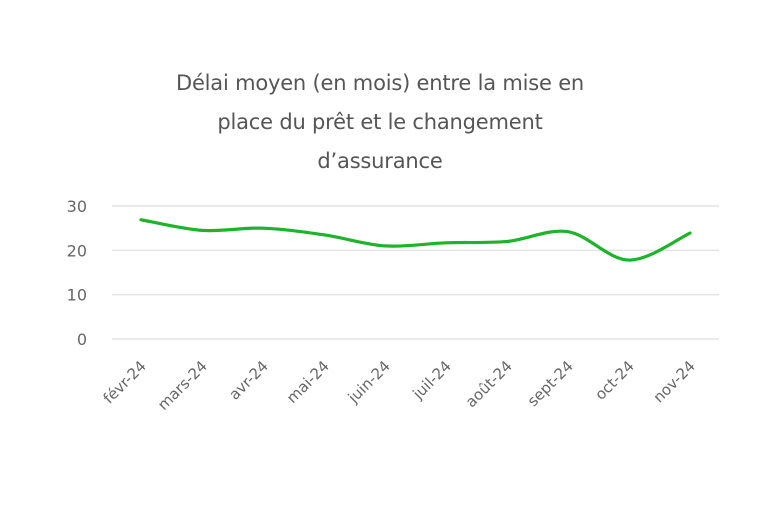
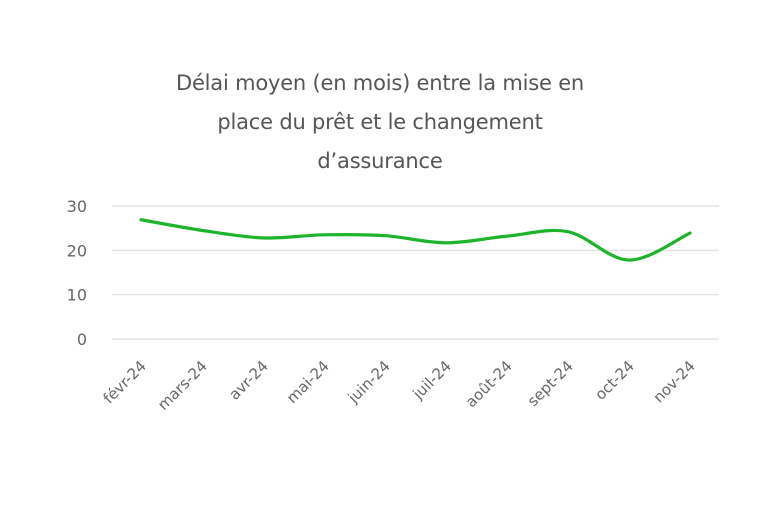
avr-24: 25 -> 23
juin-24: 21 -> 23
août-24: 22 -> 23
